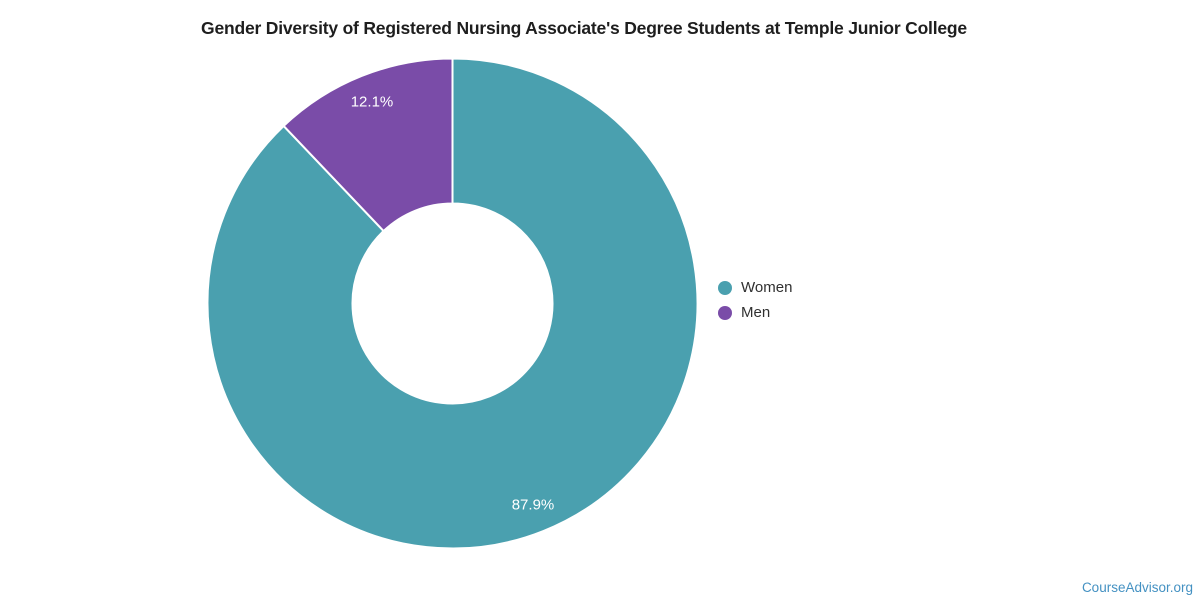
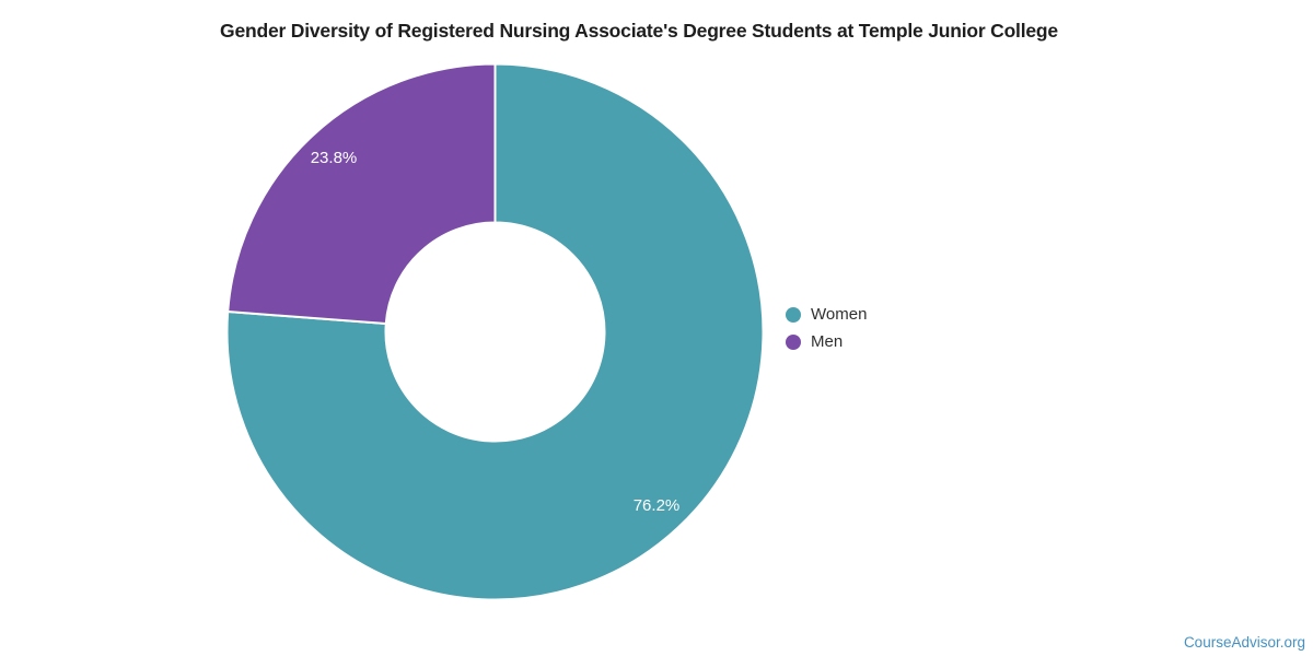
Women: 87.9% -> 76.2%
Men: 12.1% -> 23.8%
